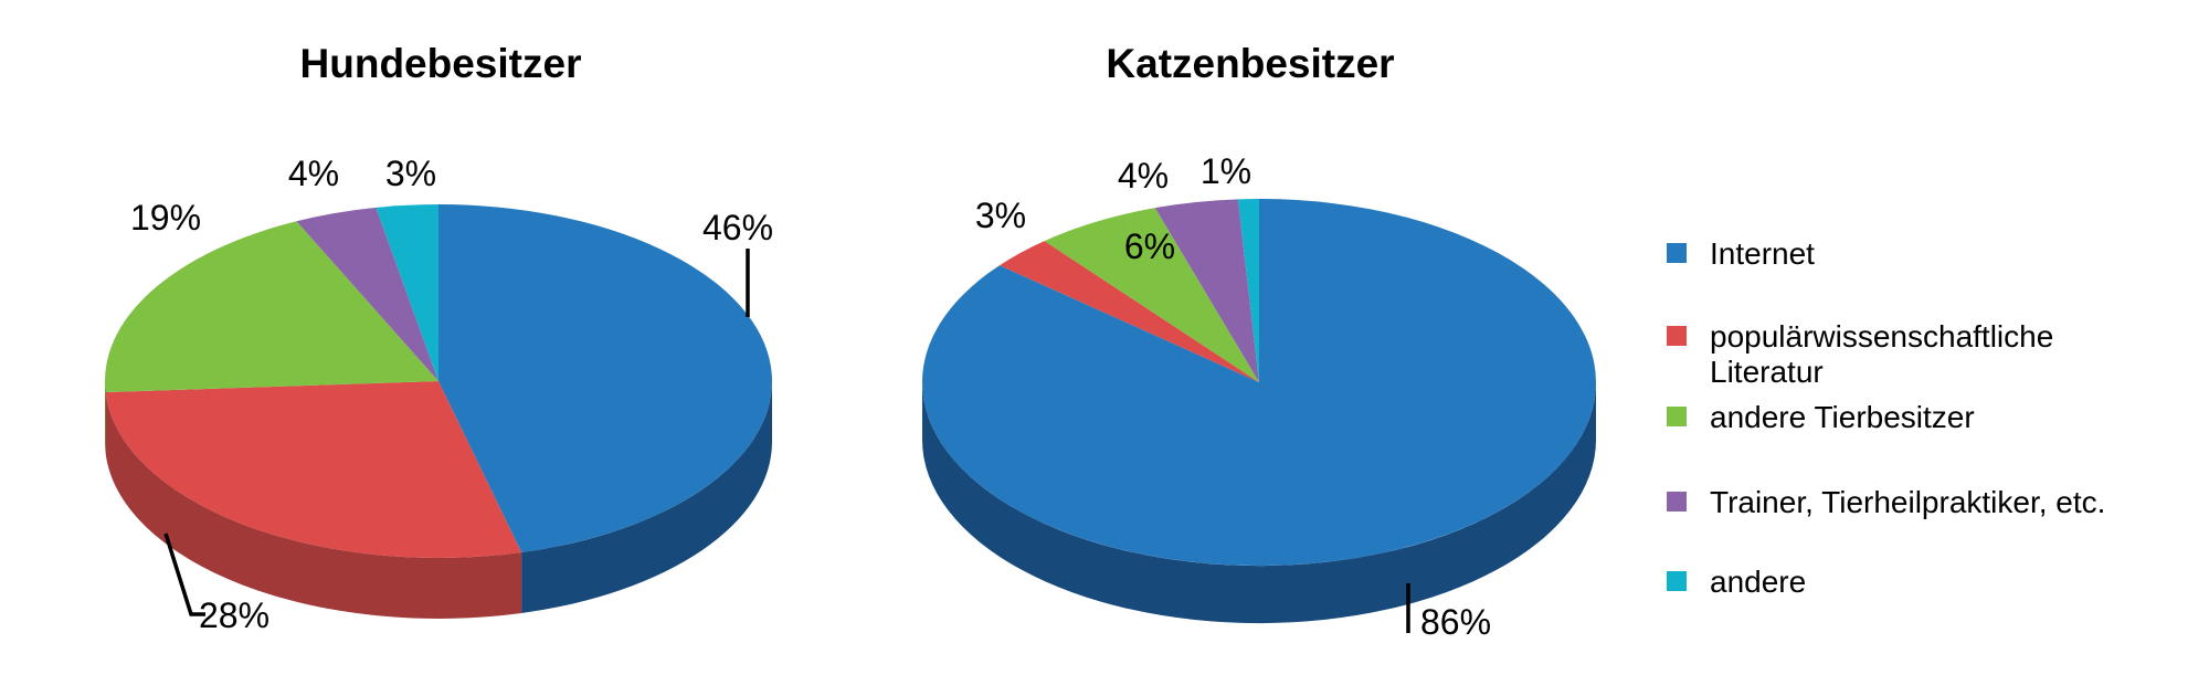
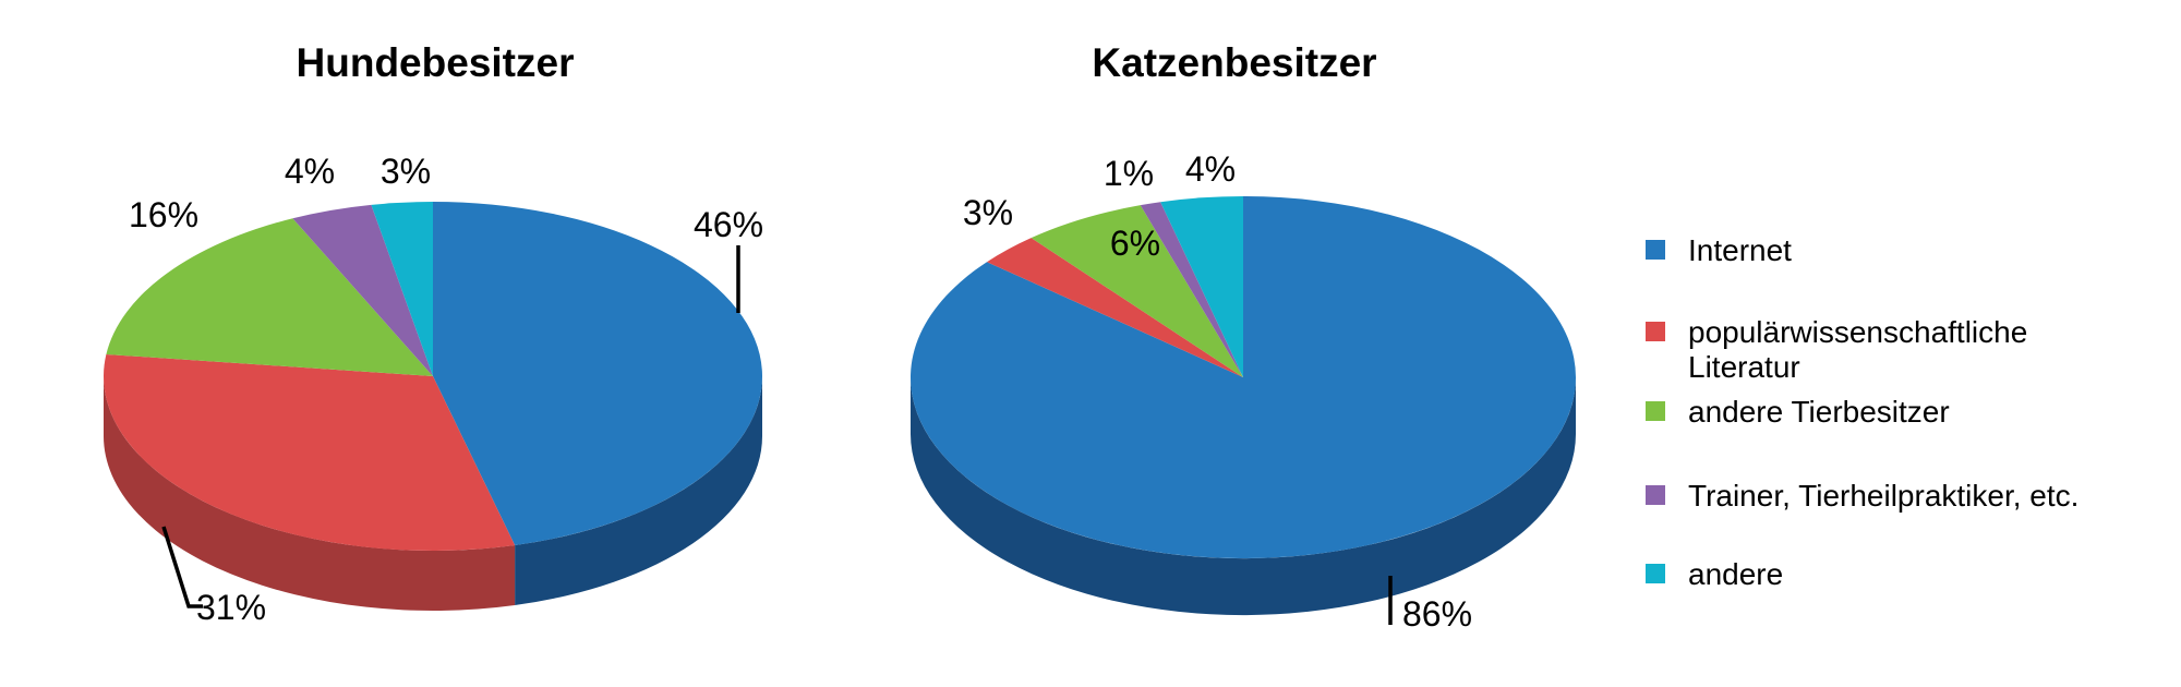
Hundebesitzer/populärwissenschaftliche Literatur: 28% -> 31%
Hundebesitzer/andere Tierbesitzer: 19% -> 16%
Katzenbesitzer/Trainer, Tierheilpraktiker, etc.: 4% -> 1%
Katzenbesitzer/andere: 1% -> 4%
